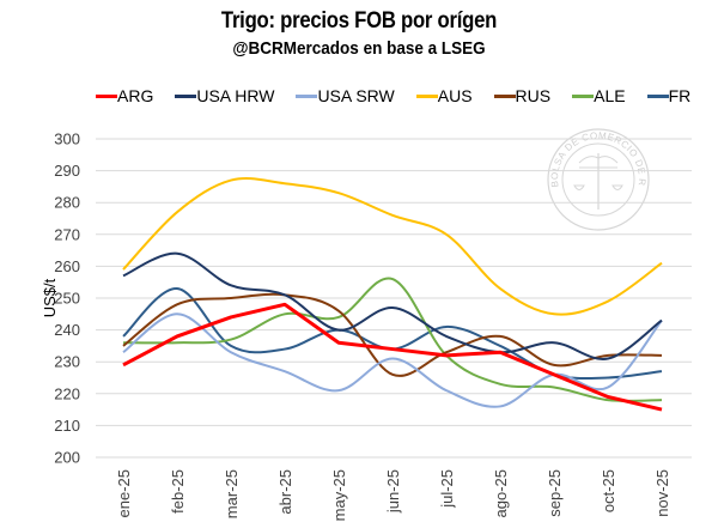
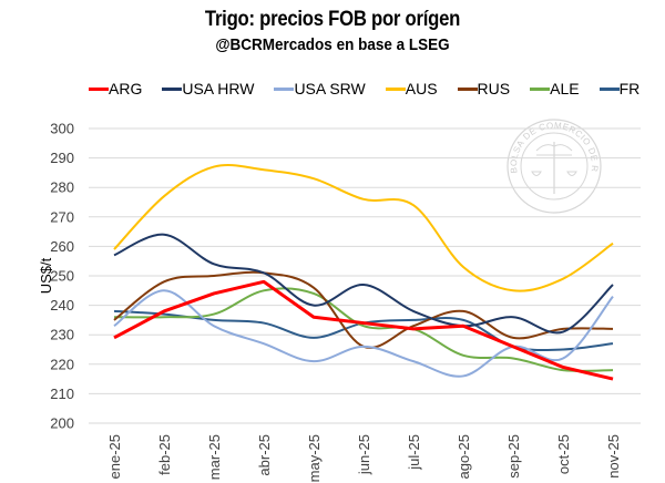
FR/feb-25: 253 -> 237
FR/may-25: 240 -> 229
USA SRW/jun-25: 231 -> 226
ALE/jun-25: 256 -> 233
AUS/jul-25: 270 -> 274
FR/jul-25: 241 -> 235
USA HRW/nov-25: 243 -> 247
